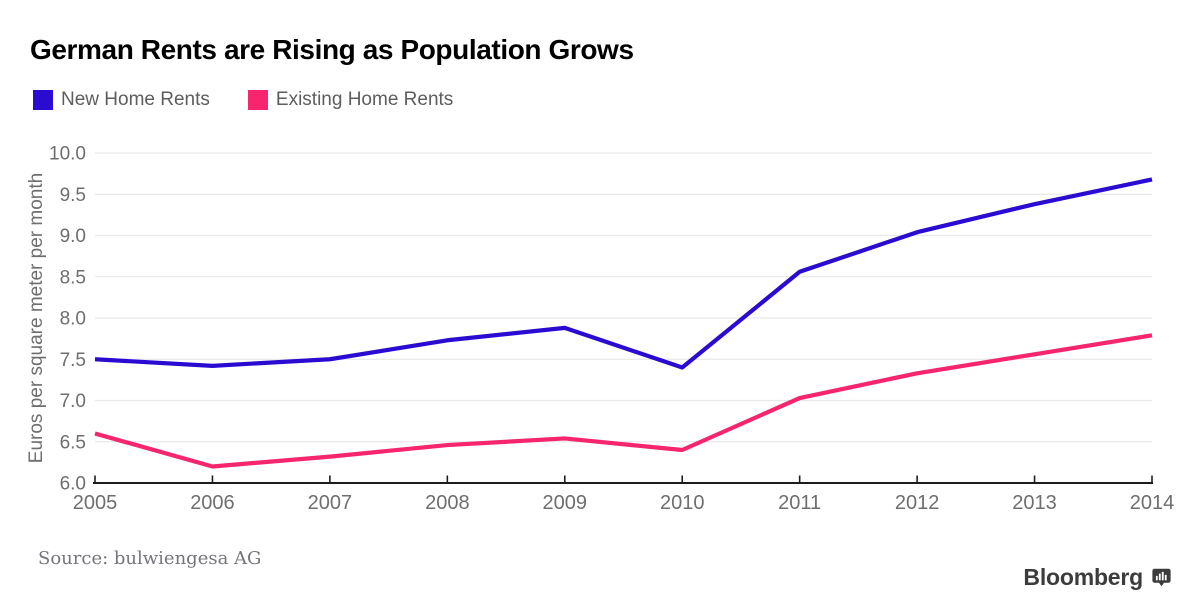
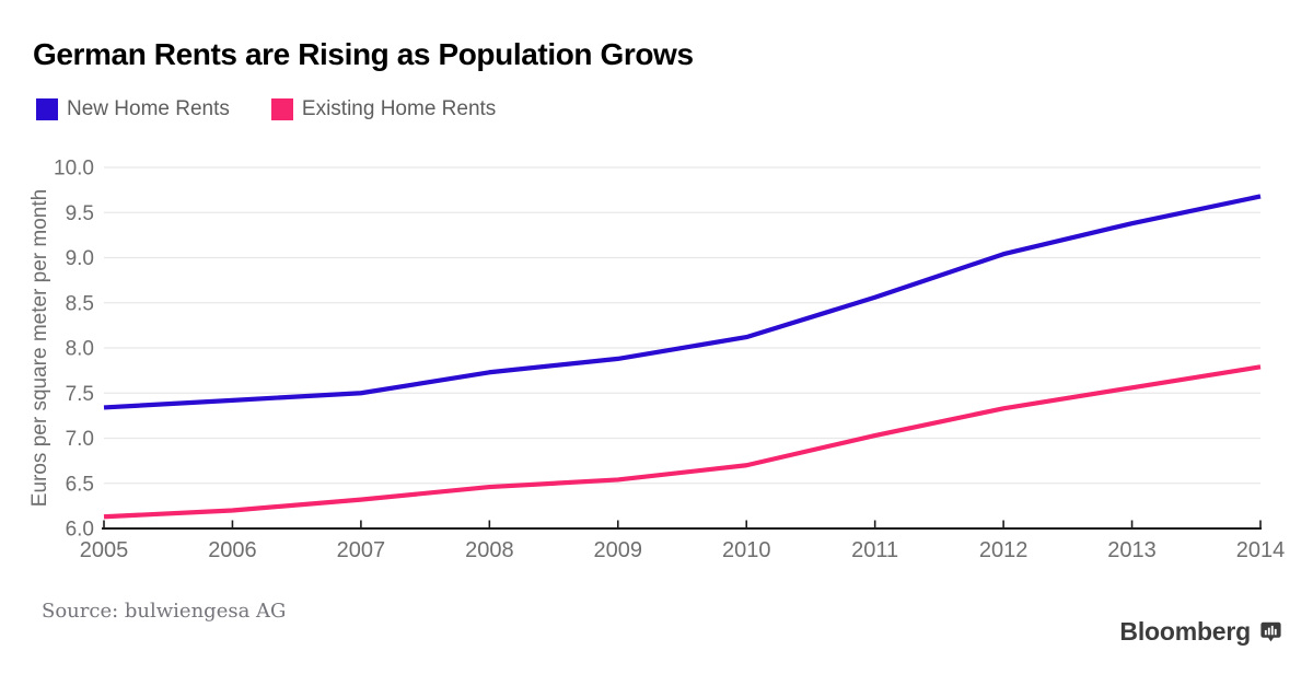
New Home Rents/2005: 7.5 -> 7.3
Existing Home Rents/2005: 6.6 -> 6.1
New Home Rents/2010: 7.4 -> 8.1
Existing Home Rents/2010: 6.4 -> 6.7
